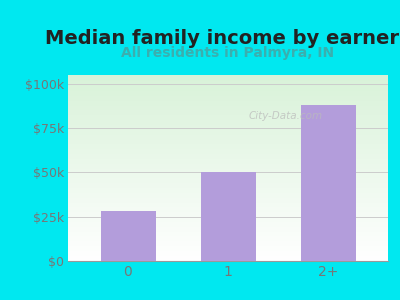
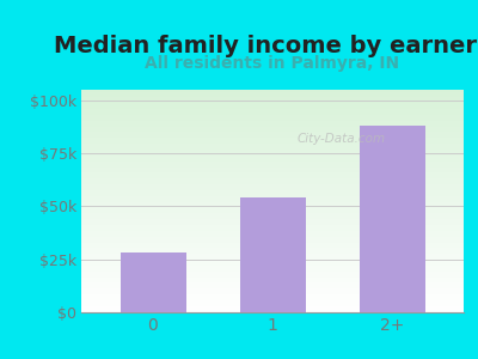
1: $50k -> $54k
